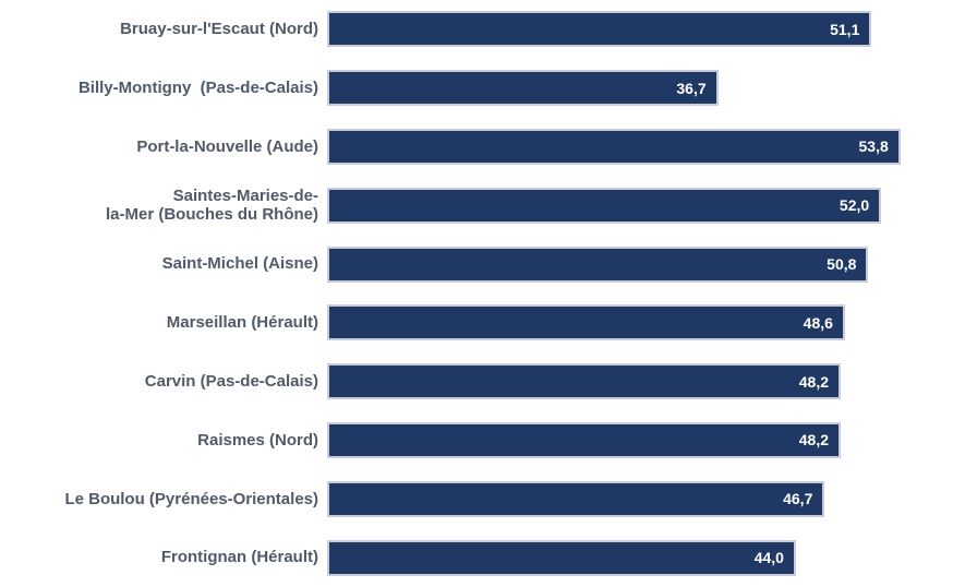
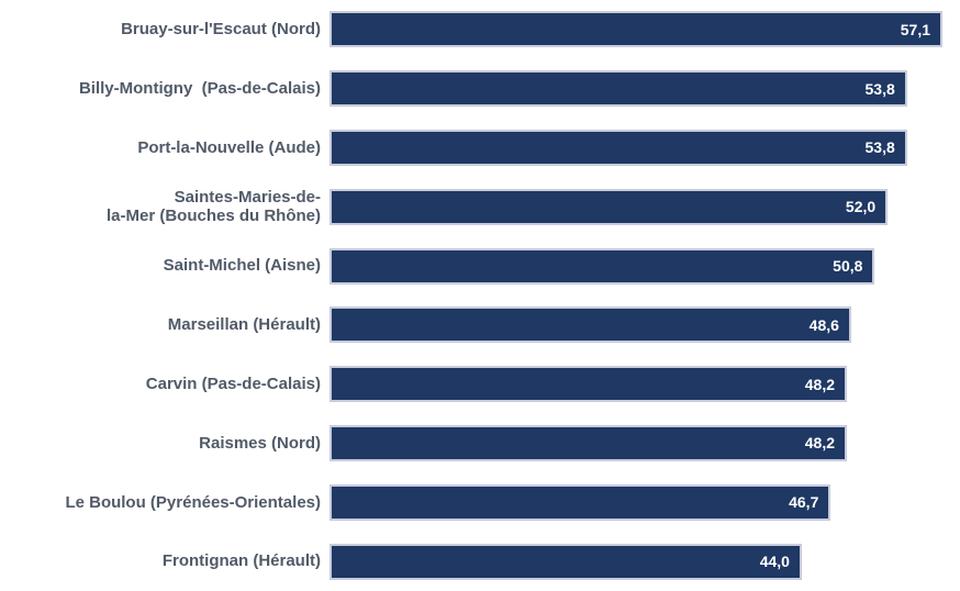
Bruay-sur-l'Escaut (Nord): 51,1 -> 57,1
Billy-Montigny (Pas-de-Calais): 36,7 -> 53,8
